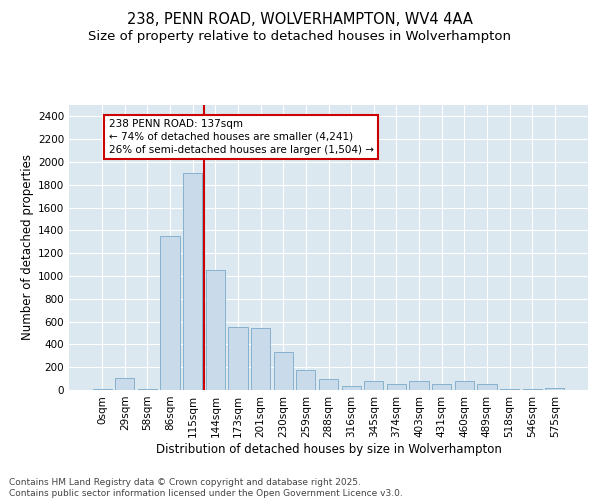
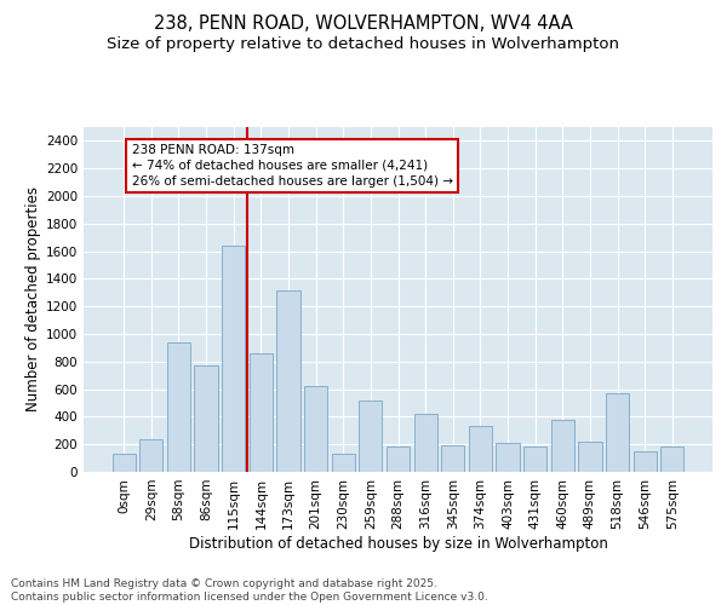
0sqm: 0 -> 130
29sqm: 100 -> 240
58sqm: 0 -> 940
86sqm: 1350 -> 770
115sqm: 1900 -> 1640
144sqm: 1050 -> 860
173sqm: 550 -> 1320
201sqm: 540 -> 620
230sqm: 330 -> 130
259sqm: 180 -> 520
288sqm: 100 -> 180
316sqm: 40 -> 420
345sqm: 80 -> 190
374sqm: 50 -> 330
403sqm: 80 -> 210
431sqm: 50 -> 180
460sqm: 80 -> 380
489sqm: 50 -> 220
518sqm: 0 -> 570
546sqm: 0 -> 150
575sqm: 20 -> 180
